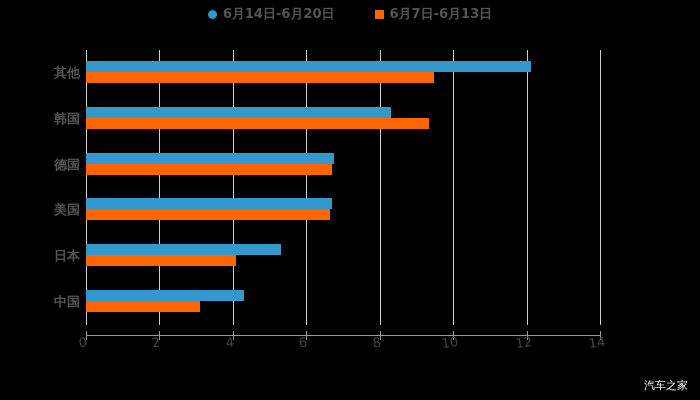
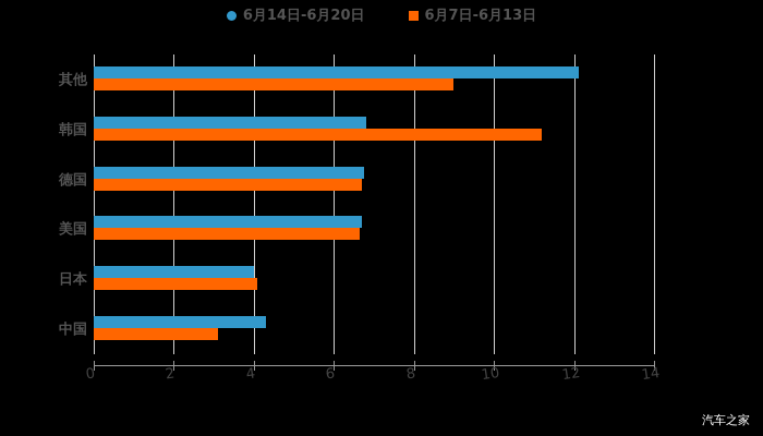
6月7日-6月13日/其他: 9.5 -> 9.0
6月14日-6月20日/韩国: 8.3 -> 6.8
6月7日-6月13日/韩国: 9.3 -> 11.2
6月14日-6月20日/日本: 5.3 -> 4.0
